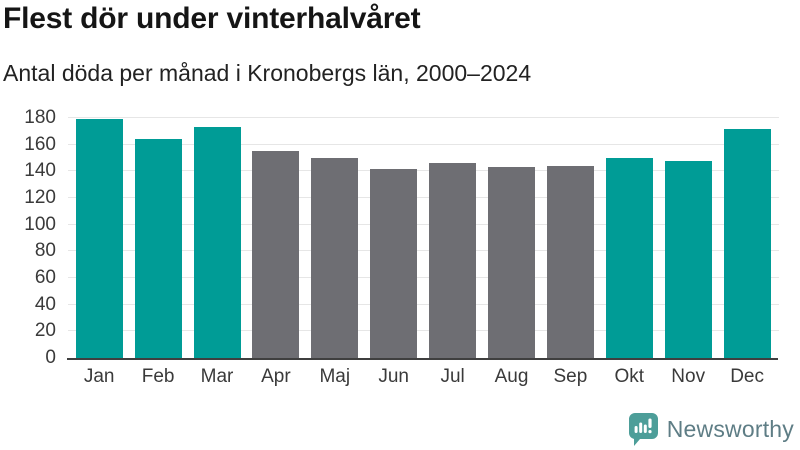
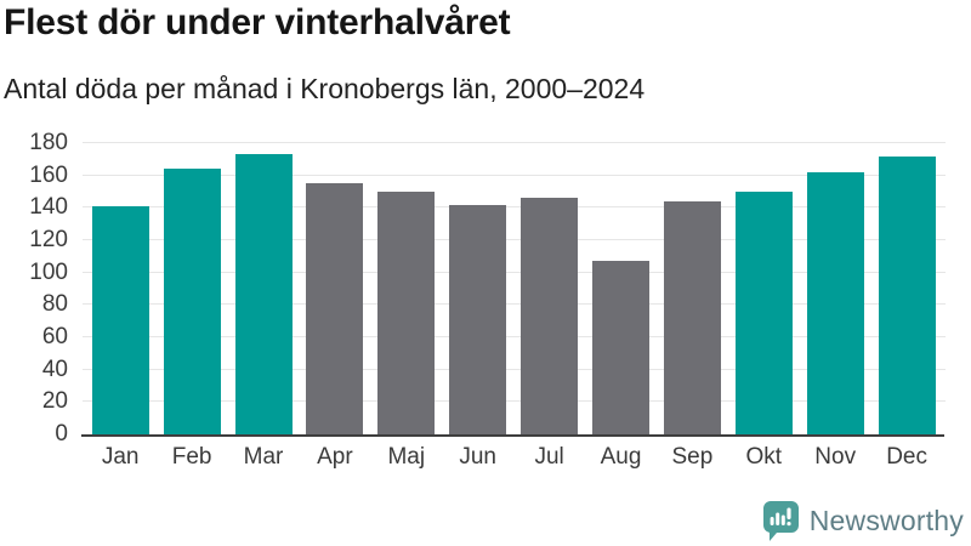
Jan: 179 -> 141
Aug: 143 -> 107
Nov: 148 -> 162
